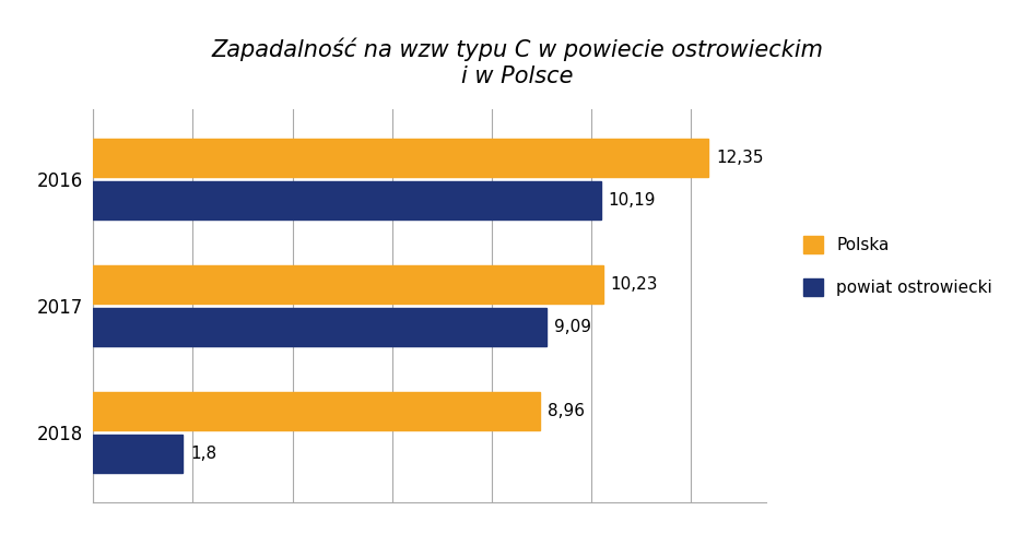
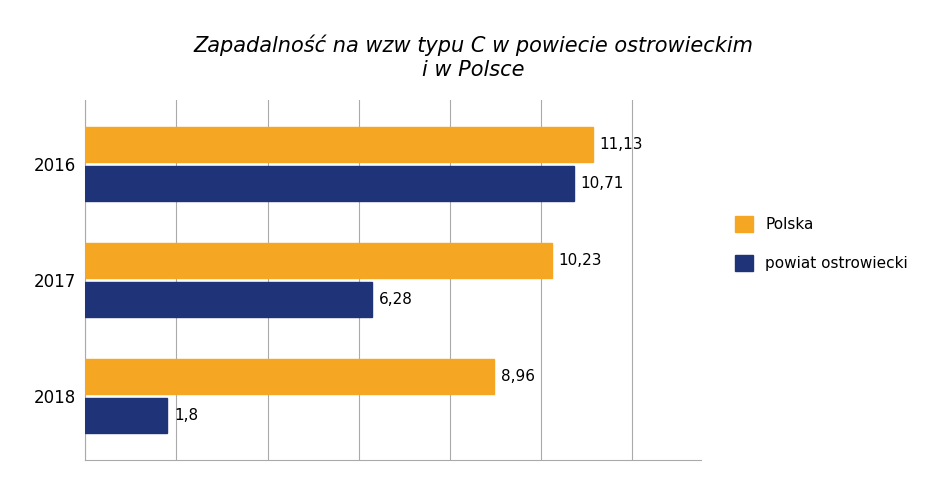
Polska/2016: 12,35 -> 11,13
powiat ostrowiecki/2016: 10,19 -> 10,71
powiat ostrowiecki/2017: 9,09 -> 6,28
